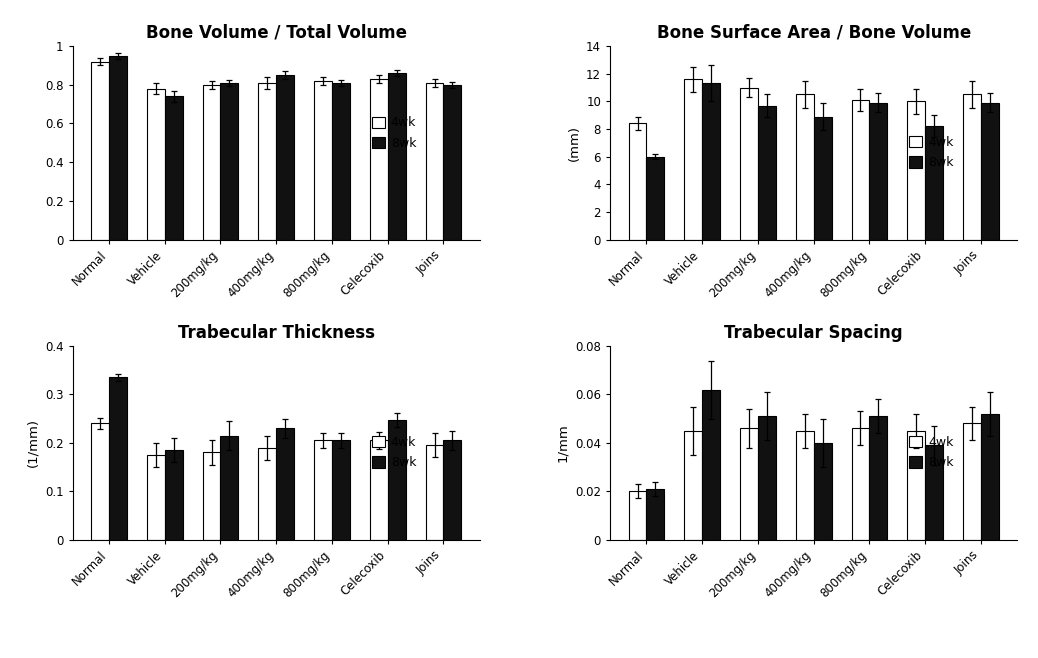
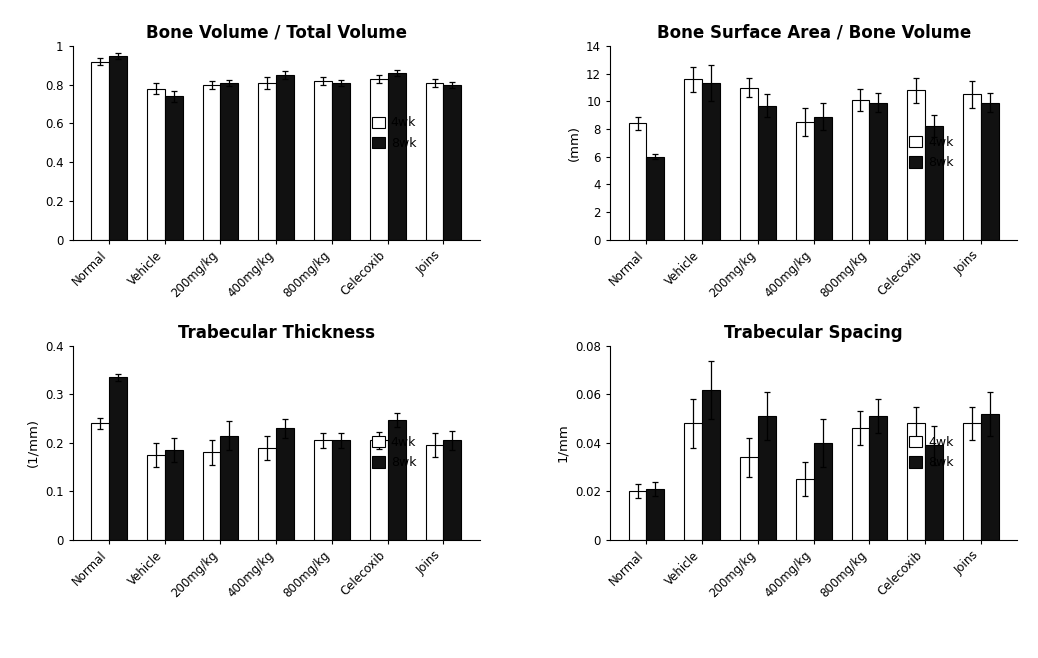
Bone Surface Area / Bone Volume/4wk/400mg/kg: 10.5 -> 8.5
Bone Surface Area / Bone Volume/4wk/Celecoxib: 10.0 -> 10.8
Trabecular Spacing/4wk/Vehicle: 0.045 -> 0.048
Trabecular Spacing/4wk/200mg/kg: 0.046 -> 0.034
Trabecular Spacing/4wk/400mg/kg: 0.045 -> 0.025
Trabecular Spacing/4wk/Celecoxib: 0.045 -> 0.048
